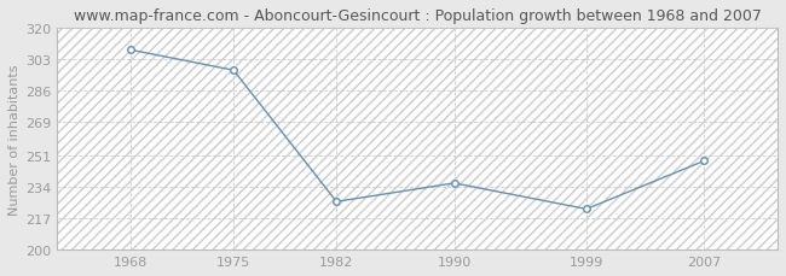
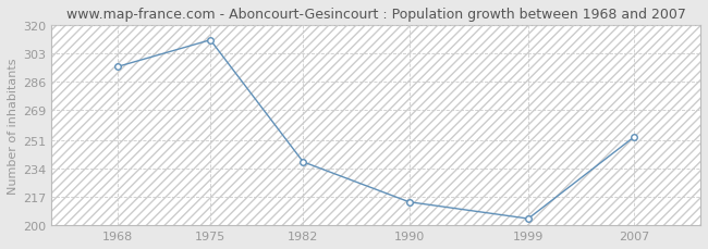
1968: 308 -> 295
1975: 297 -> 311
1982: 226 -> 238
1990: 236 -> 214
1999: 222 -> 204
2007: 248 -> 253
